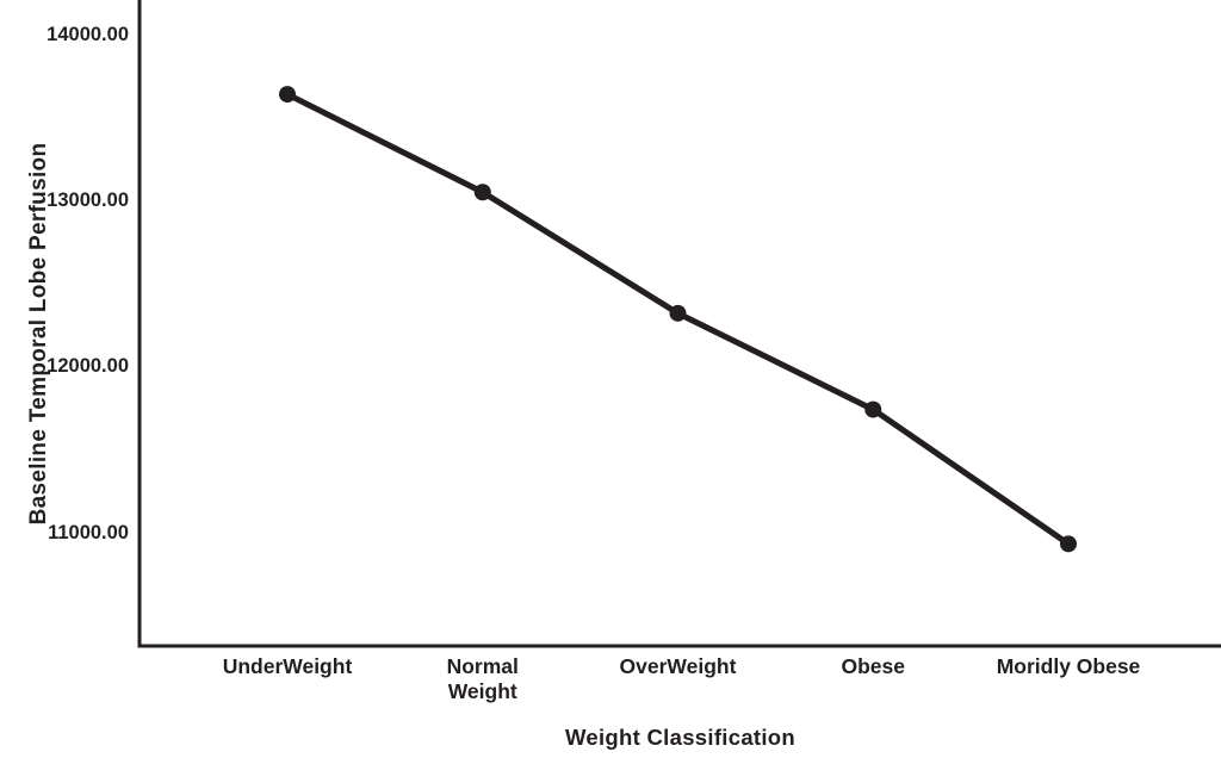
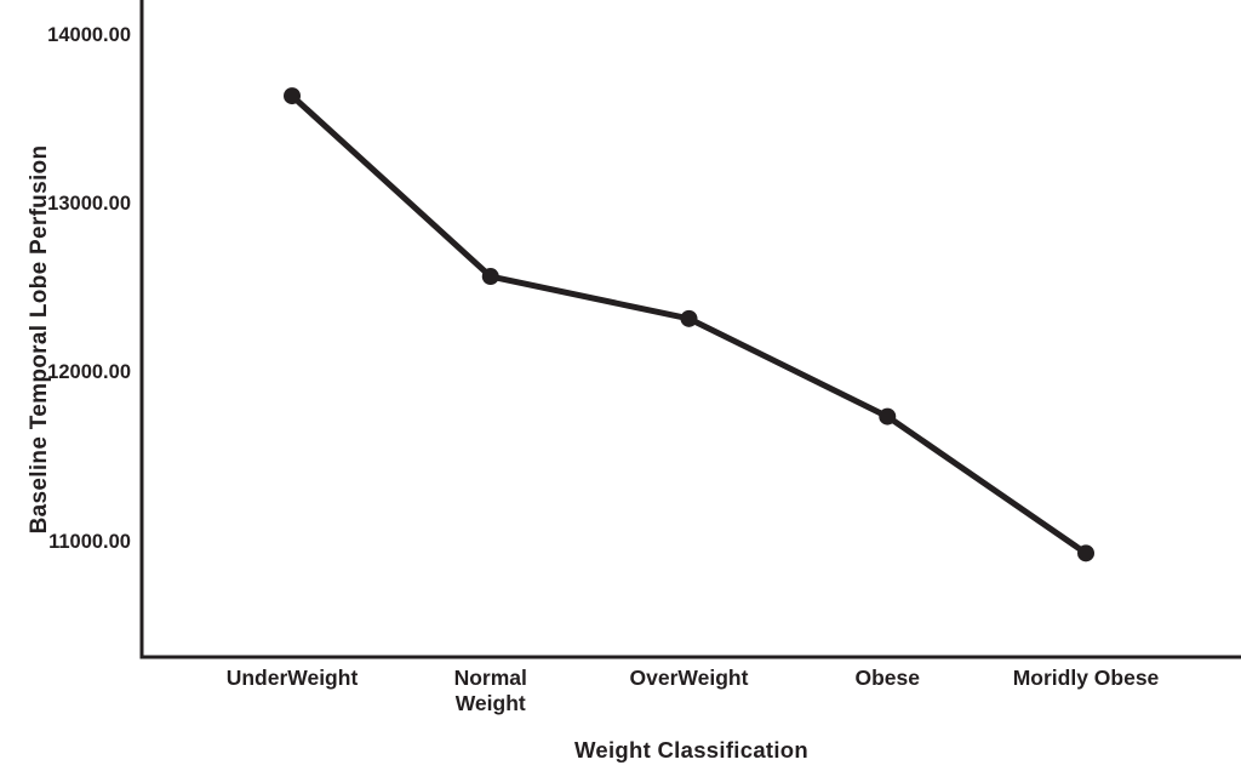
Normal Weight: 13050 -> 12570
